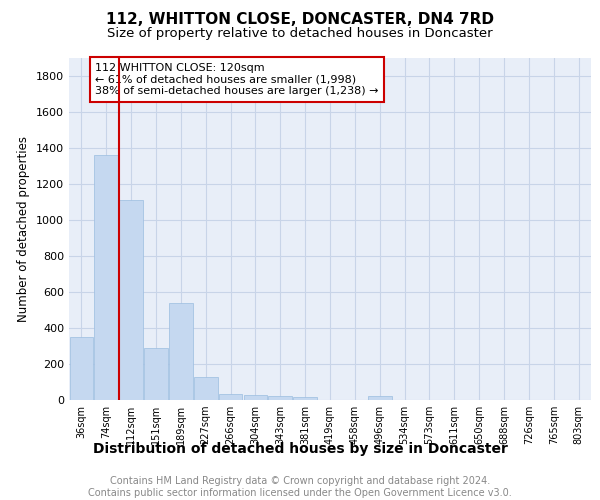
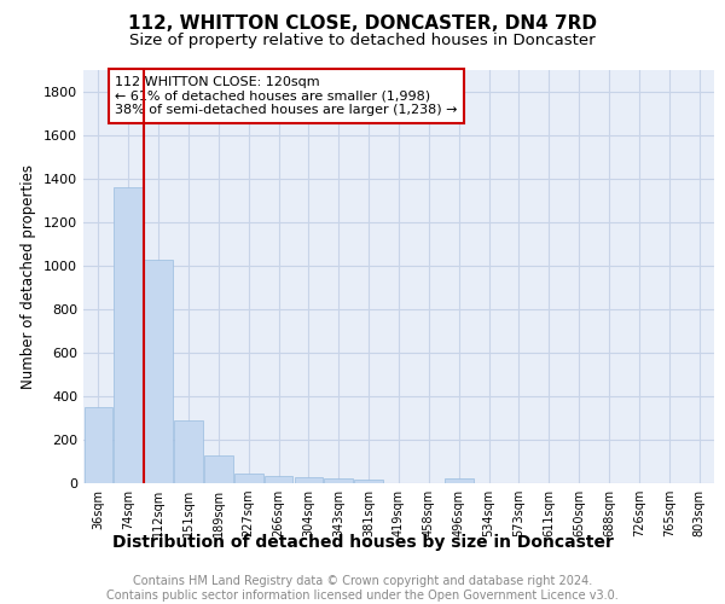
112sqm: 1110 -> 1020
189sqm: 540 -> 130
227sqm: 130 -> 40
